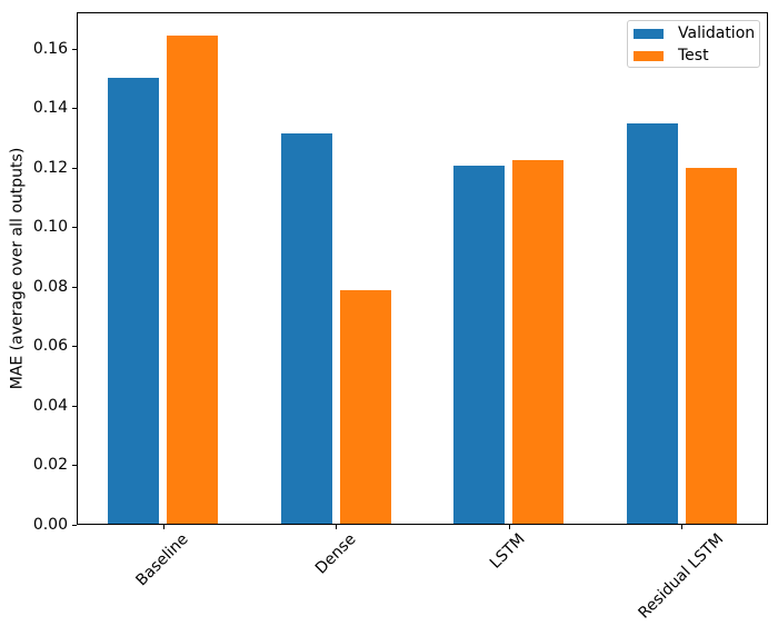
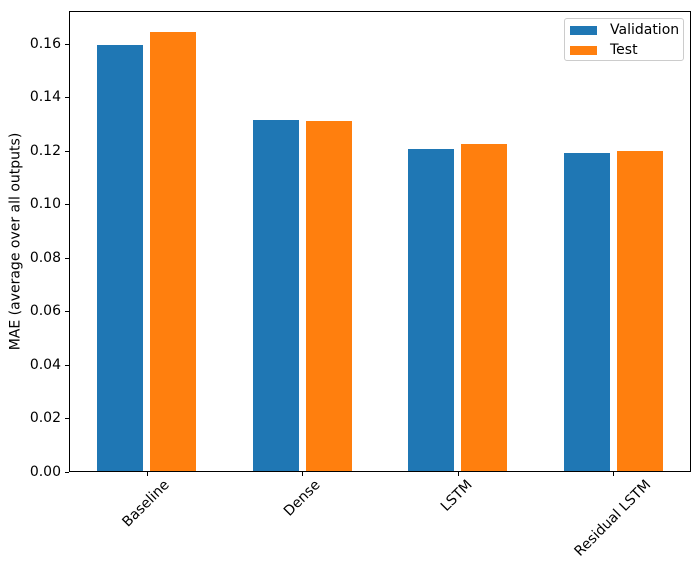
Validation/Baseline: 0.150 -> 0.160
Test/Dense: 0.079 -> 0.131
Validation/Residual LSTM: 0.135 -> 0.119
